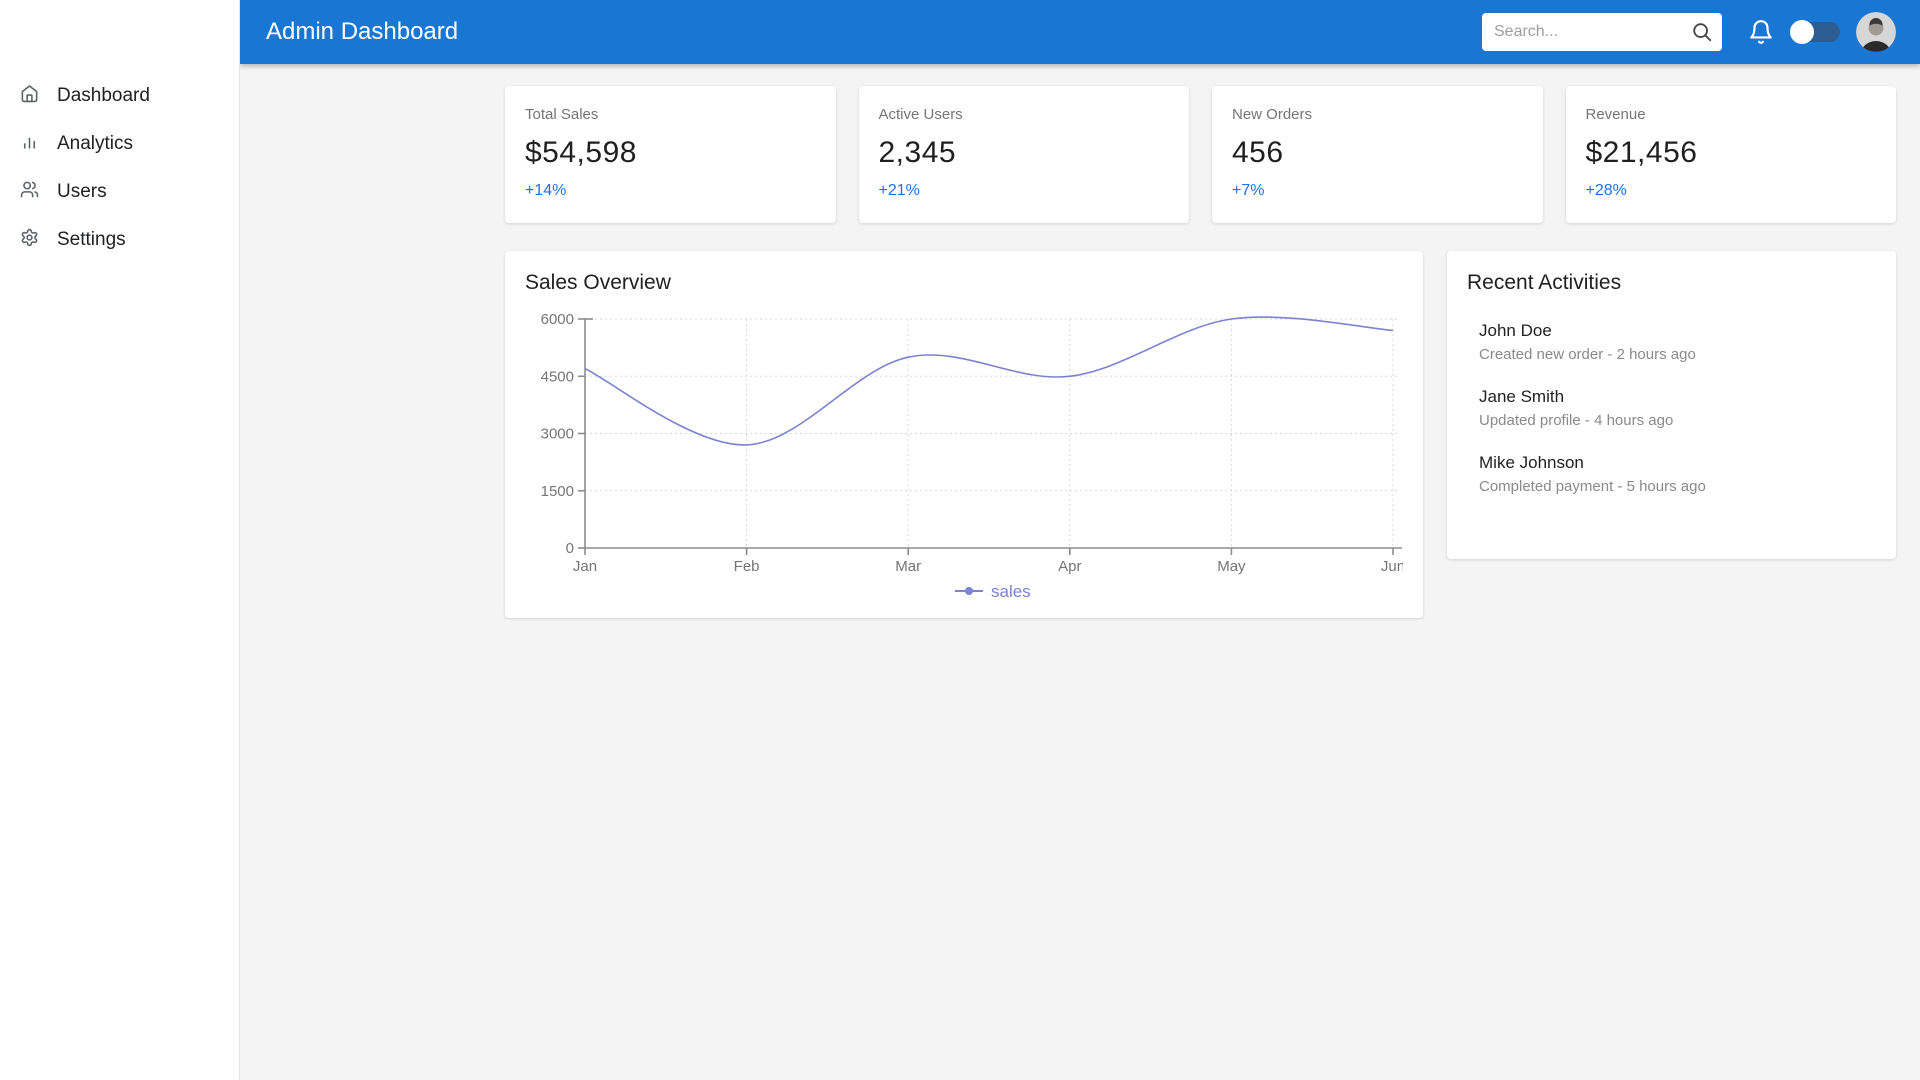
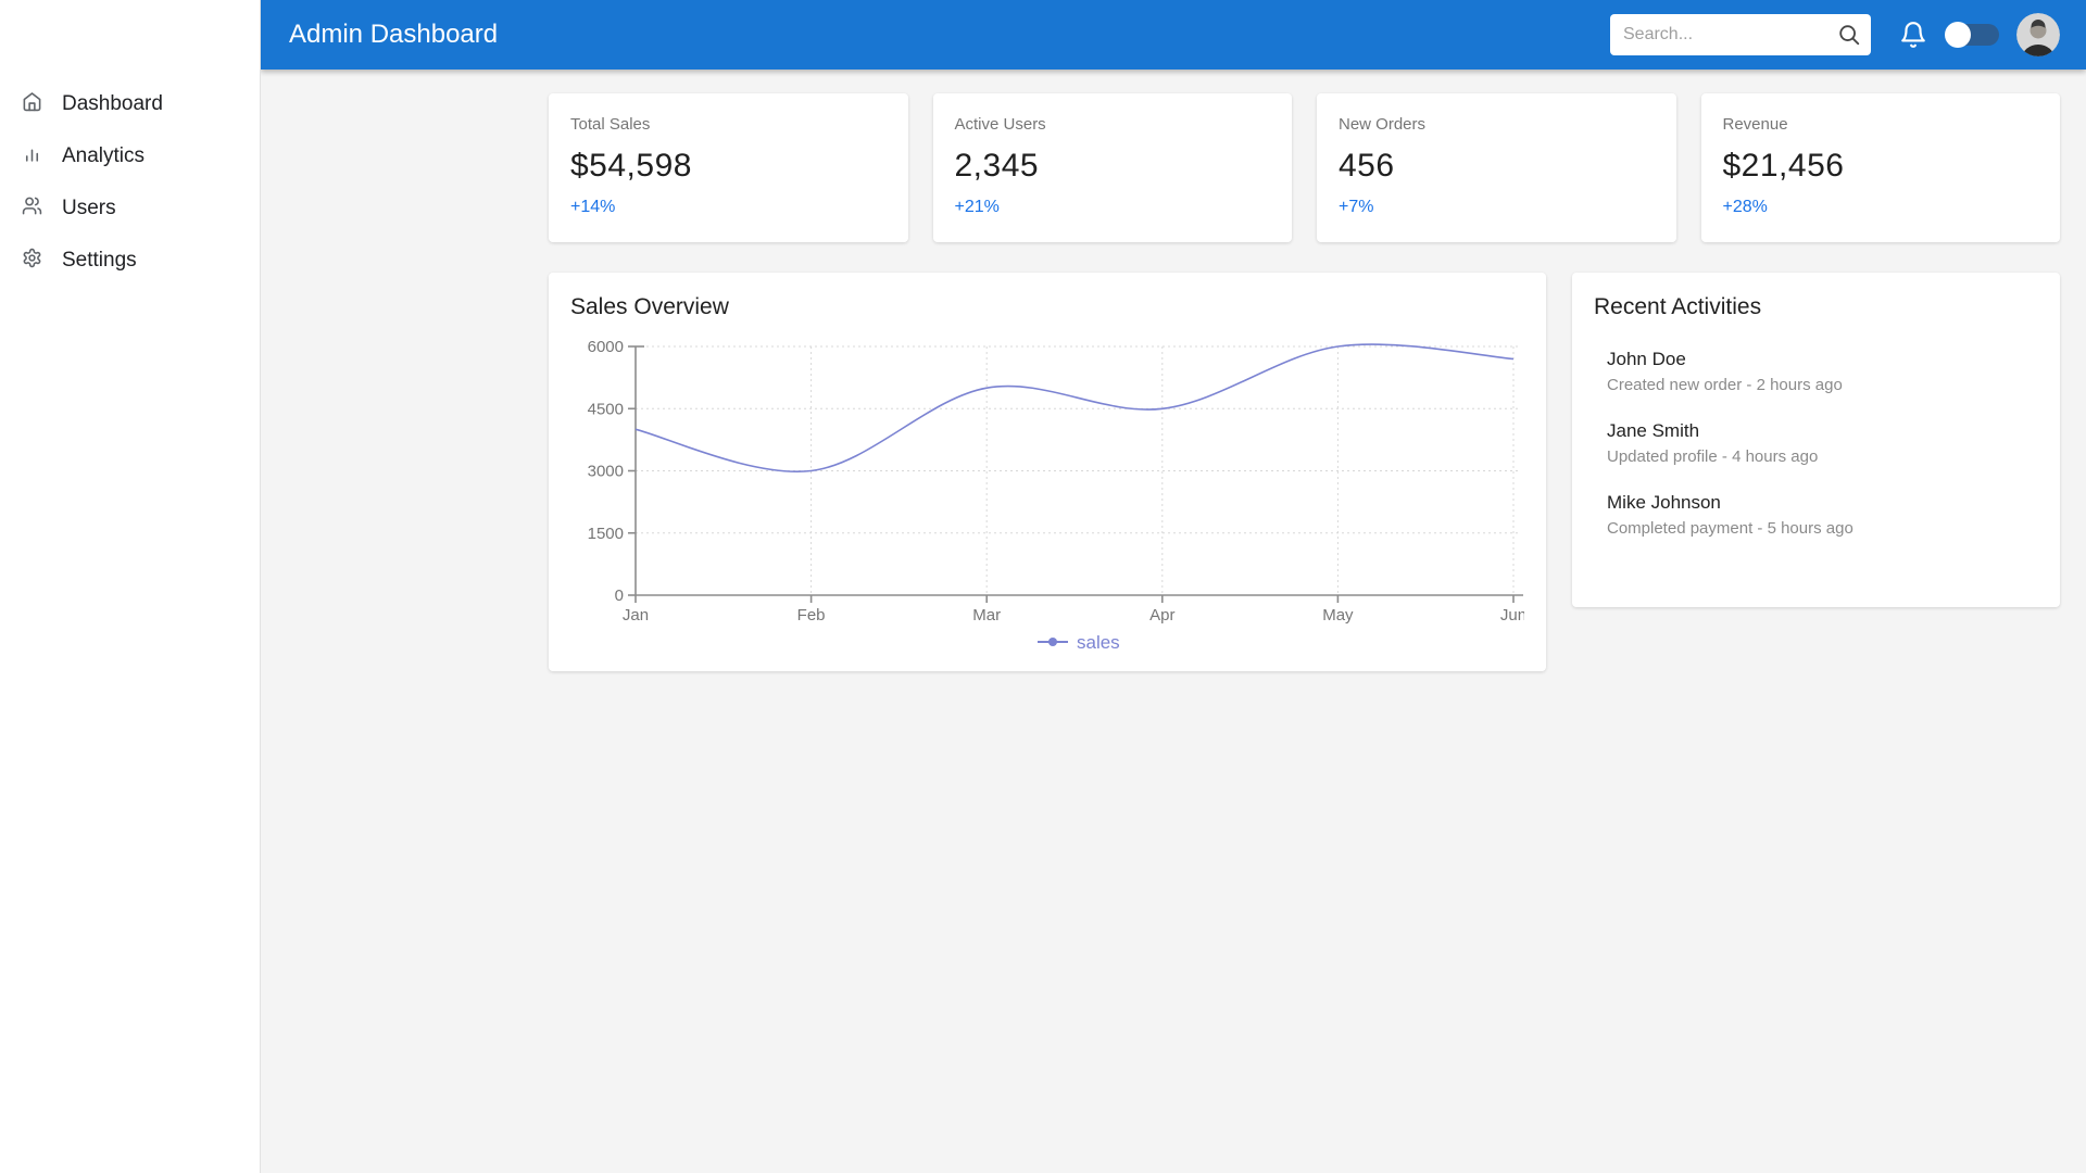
Jan: 4700 -> 4000
Feb: 2700 -> 3000
